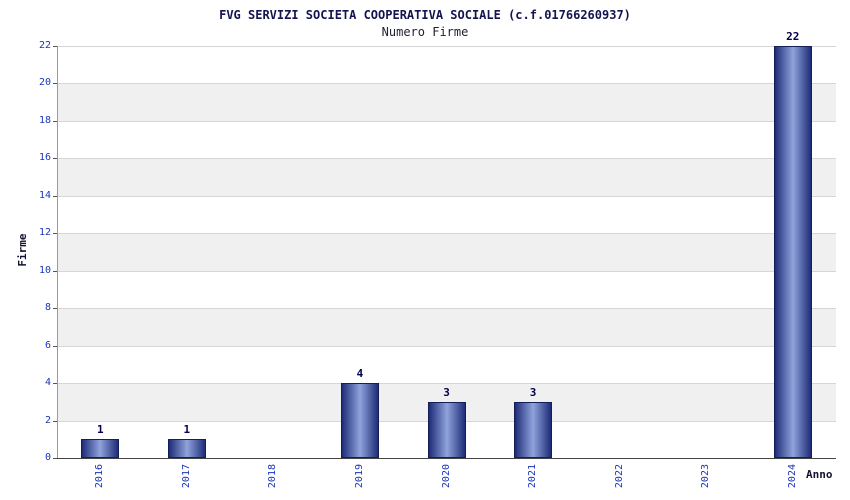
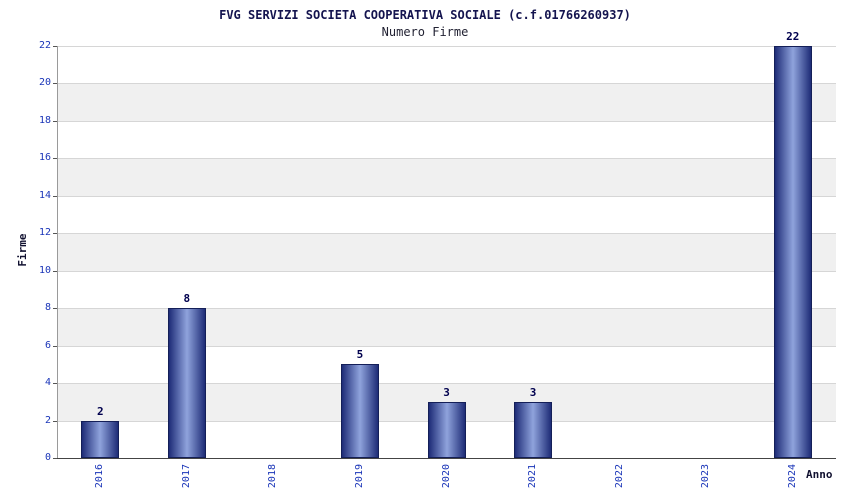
2016: 1 -> 2
2017: 1 -> 8
2019: 4 -> 5
